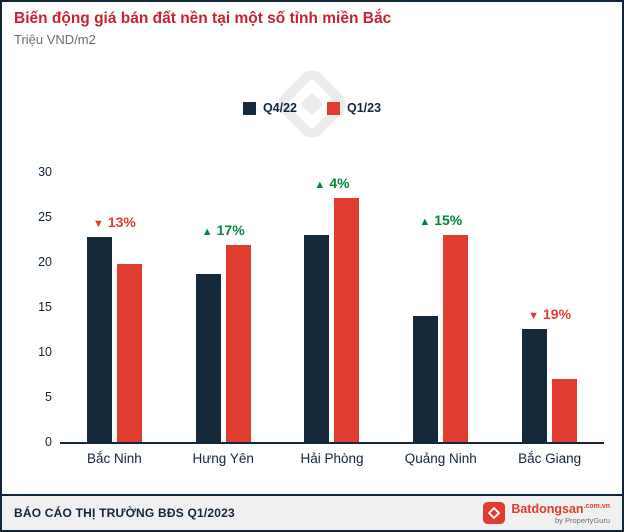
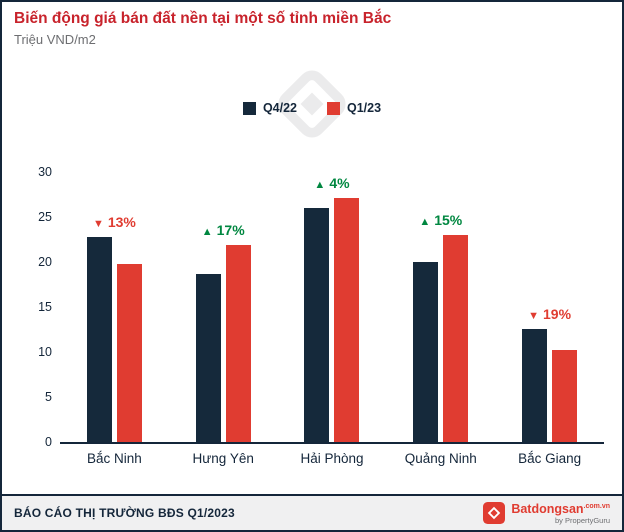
Q4/22/Hải Phòng: 23 -> 26
Q4/22/Quảng Ninh: 14 -> 20
Q1/23/Bắc Giang: 7 -> 10
